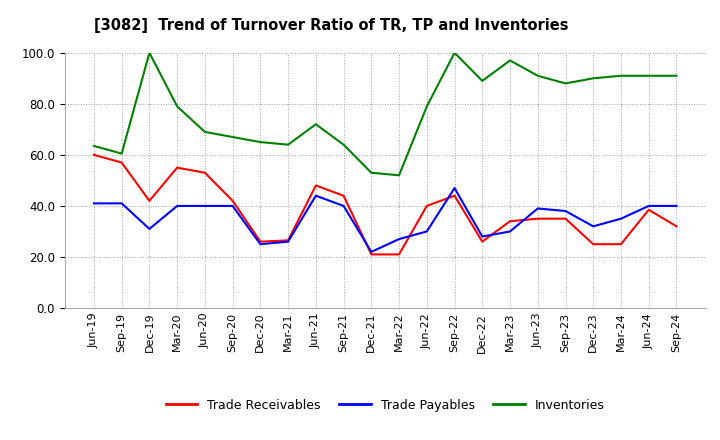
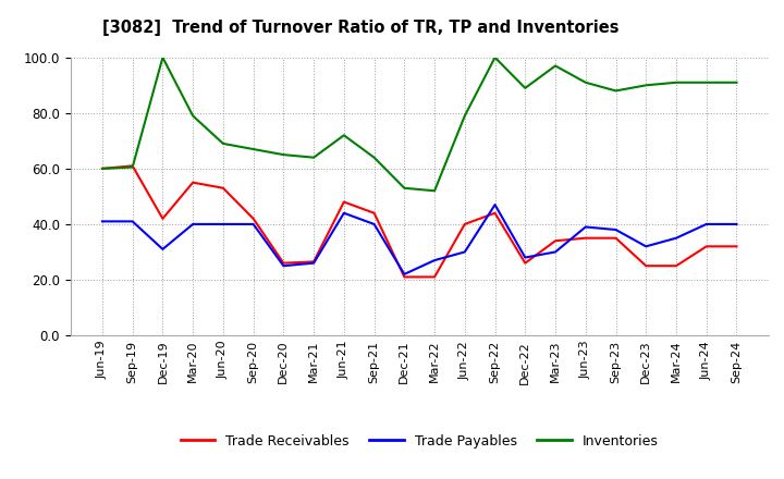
Inventories/Jun-19: 63.5 -> 60.0
Trade Receivables/Sep-19: 57.0 -> 61.0
Trade Receivables/Jun-24: 38.5 -> 32.0
